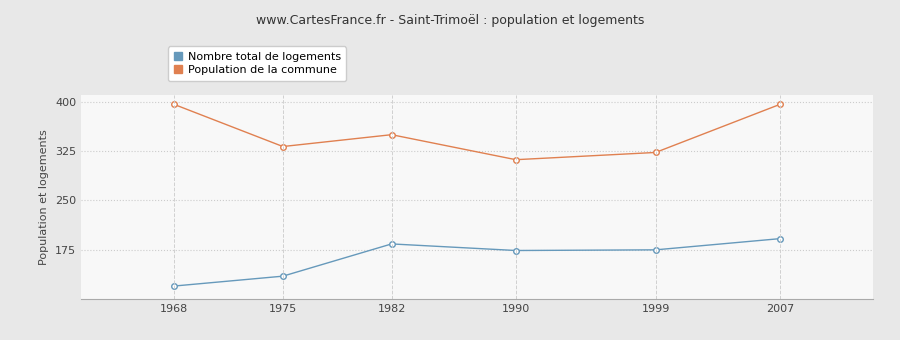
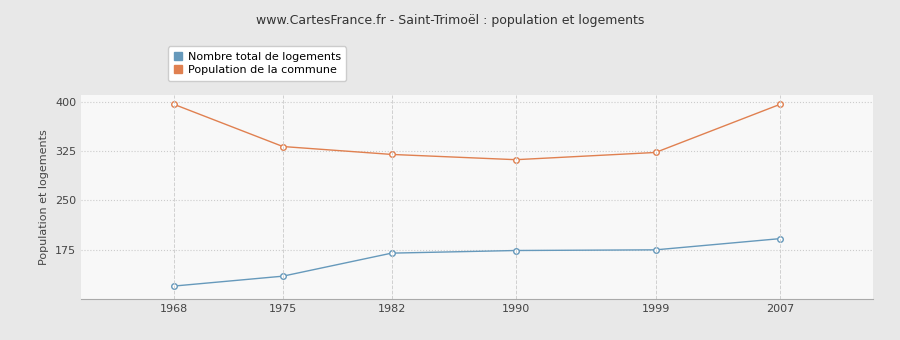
Nombre total de logements/1982: 184 -> 170
Population de la commune/1982: 350 -> 320
